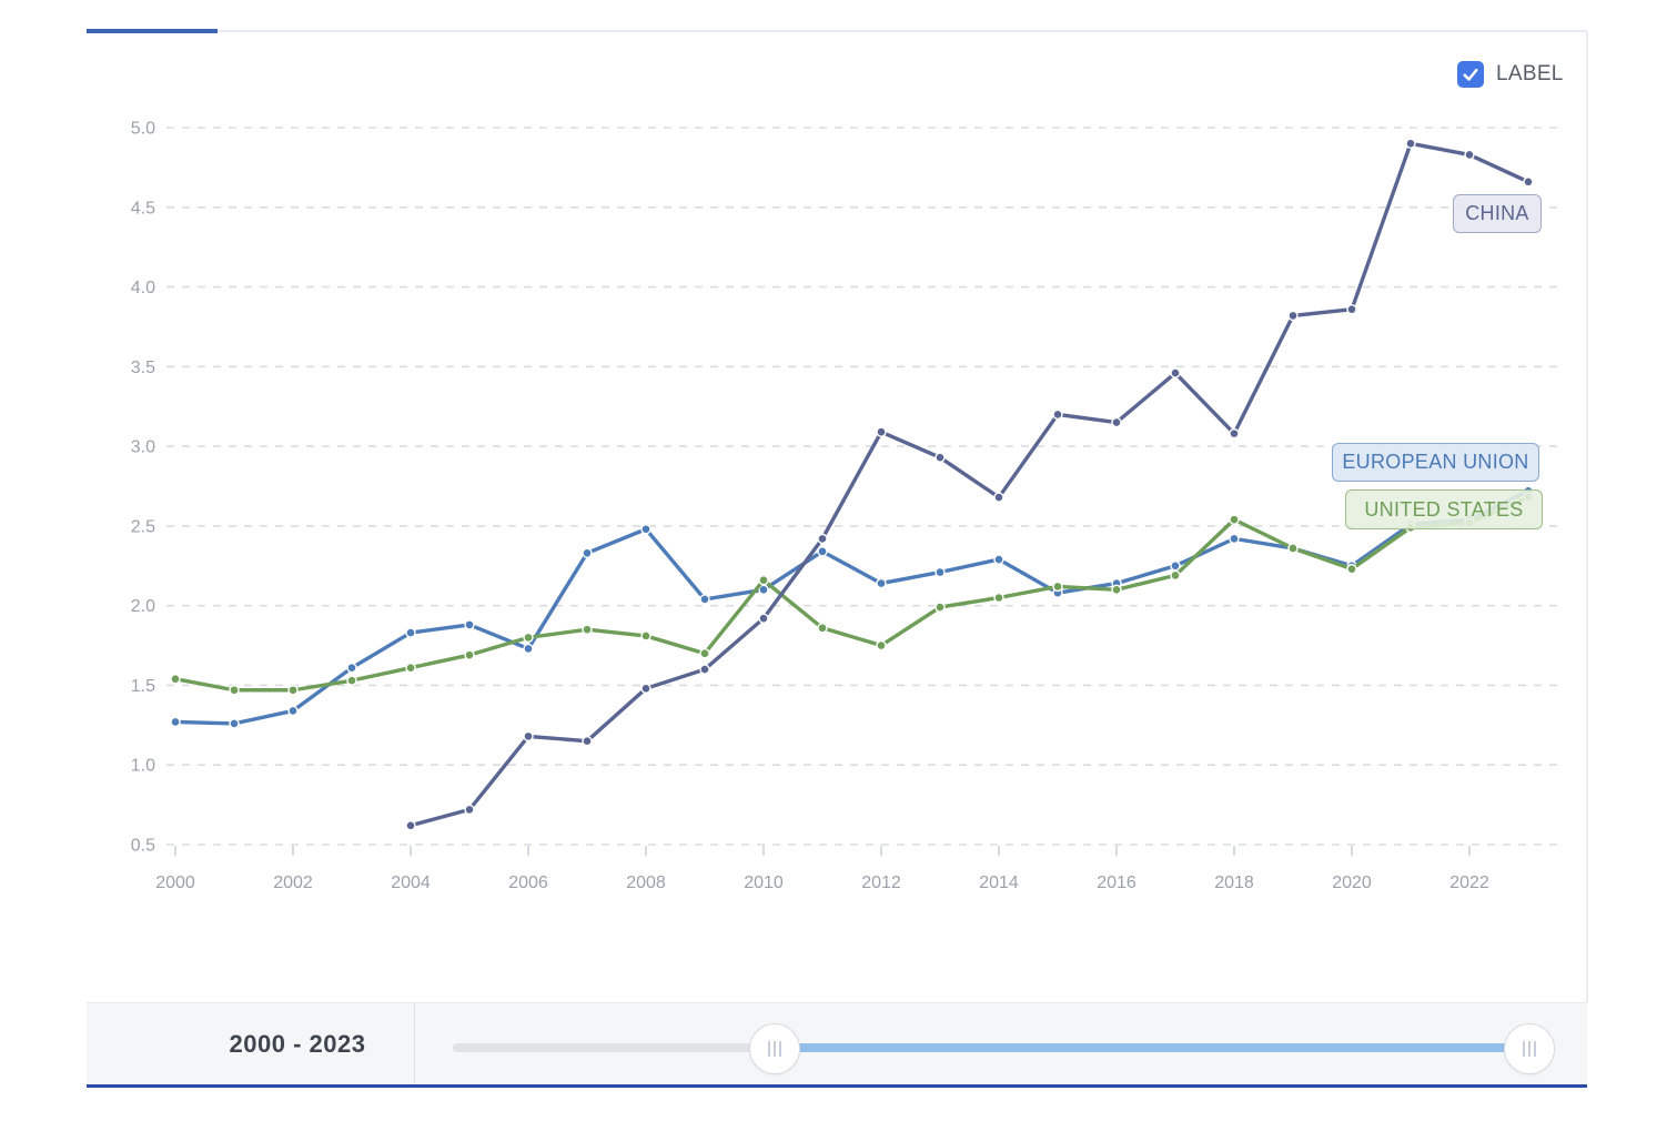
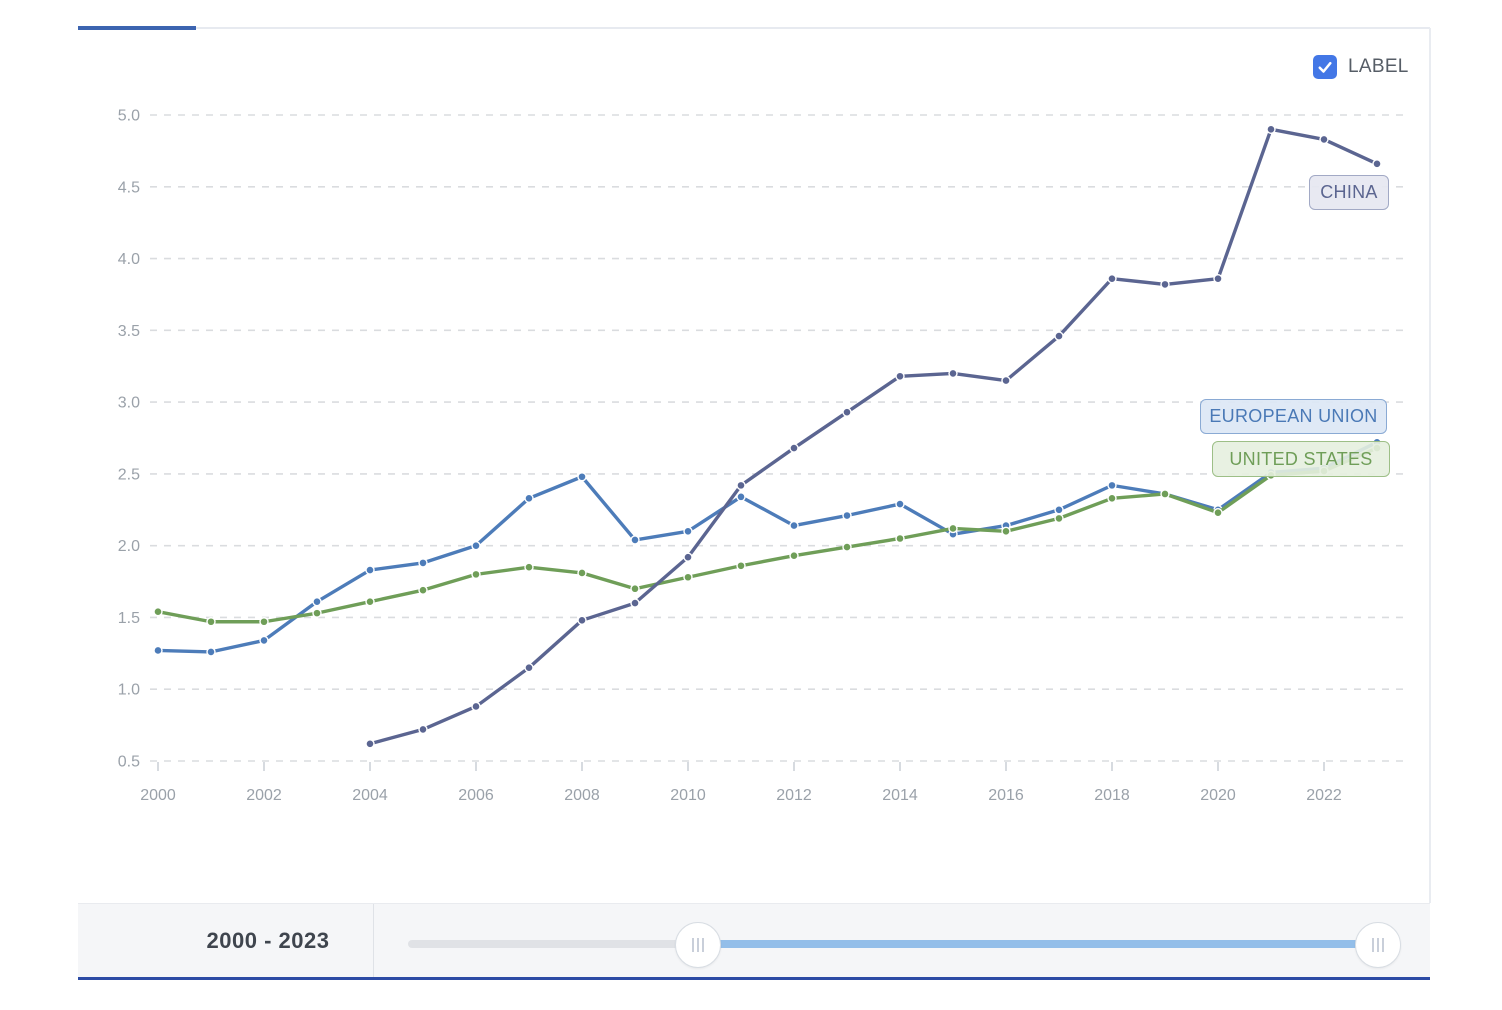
EUROPEAN UNION/2006: 1.73 -> 2.00
CHINA/2006: 1.18 -> 0.88
UNITED STATES/2010: 2.16 -> 1.78
UNITED STATES/2012: 1.75 -> 1.93
CHINA/2012: 3.09 -> 2.68
CHINA/2014: 2.68 -> 3.18
UNITED STATES/2018: 2.54 -> 2.33
CHINA/2018: 3.08 -> 3.86
